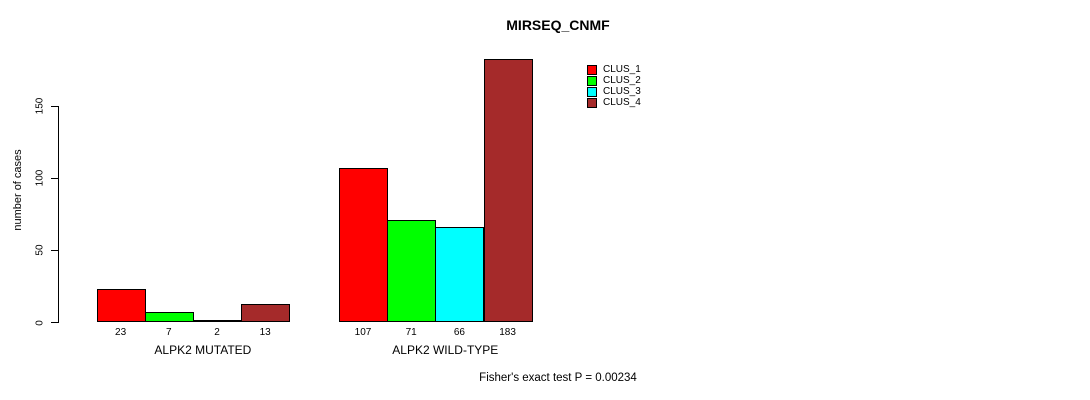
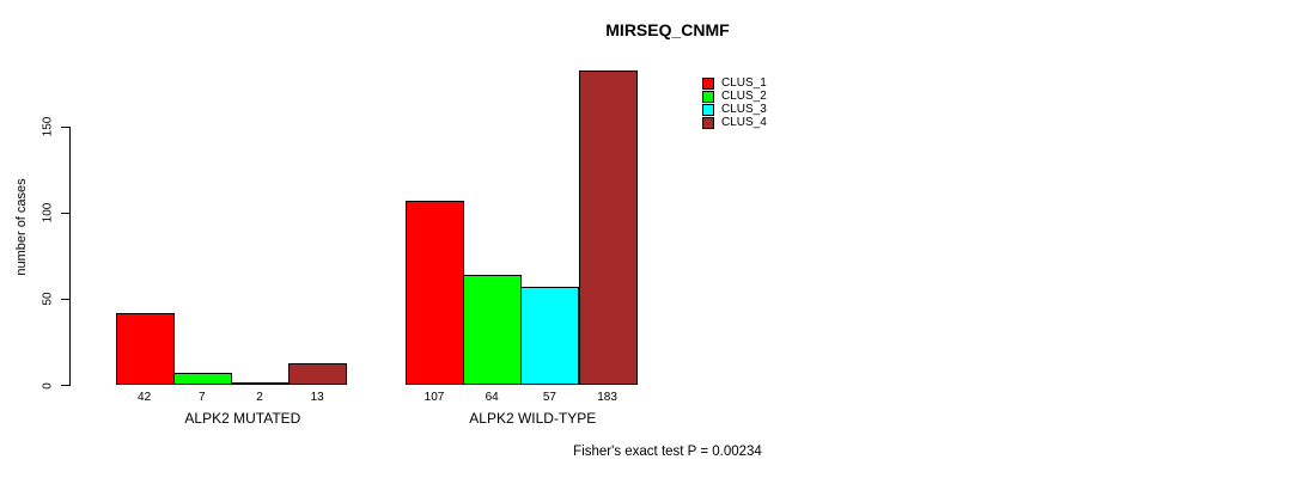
CLUS_1/ALPK2 MUTATED: 23 -> 42
CLUS_2/ALPK2 WILD-TYPE: 71 -> 64
CLUS_3/ALPK2 WILD-TYPE: 66 -> 57
